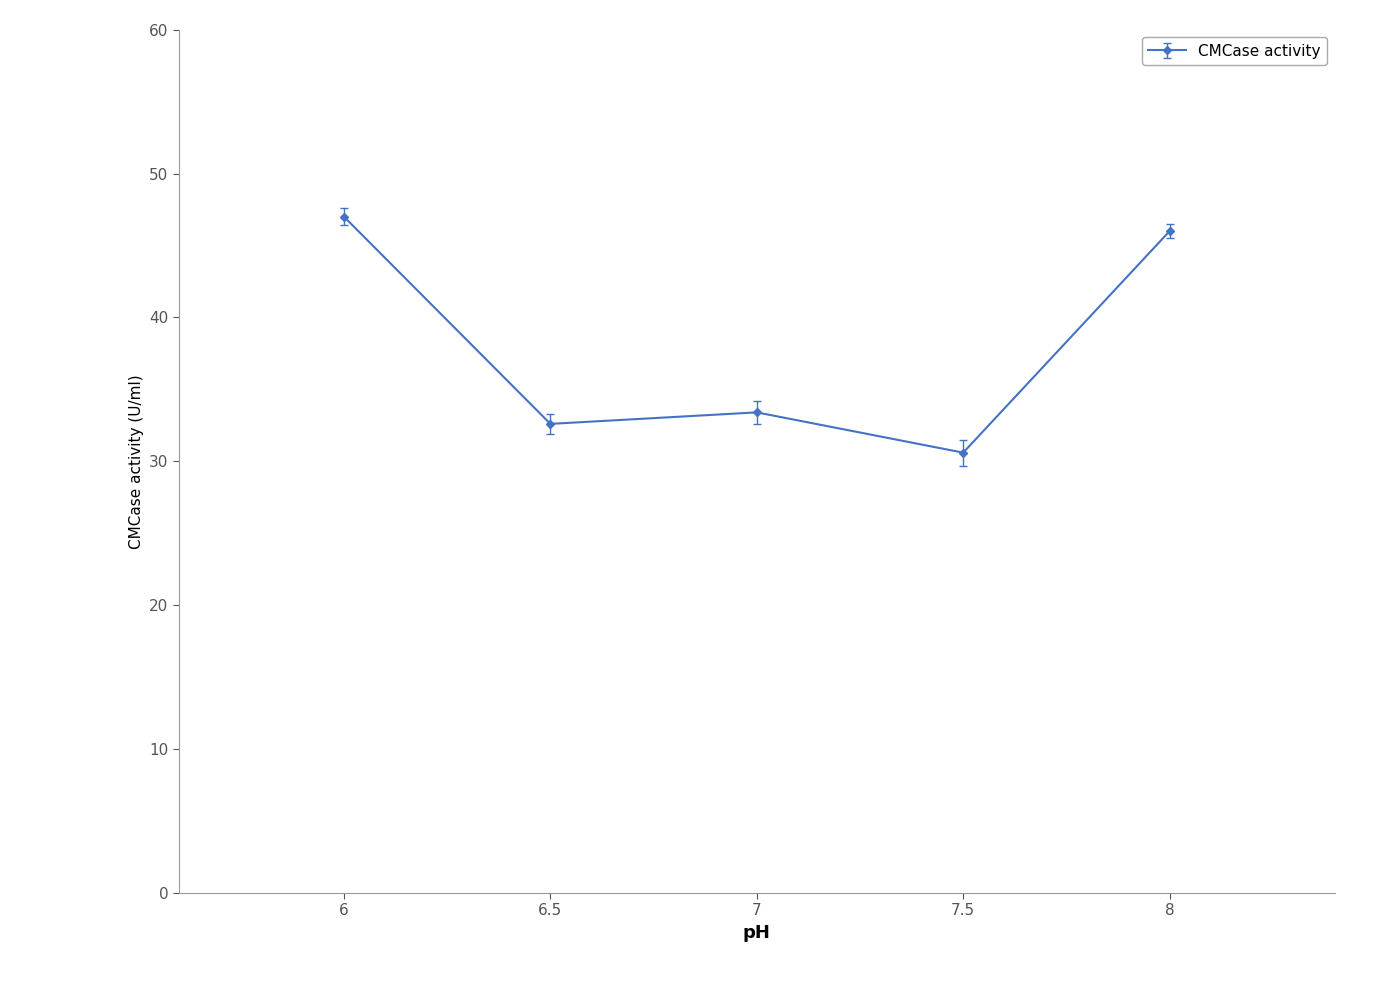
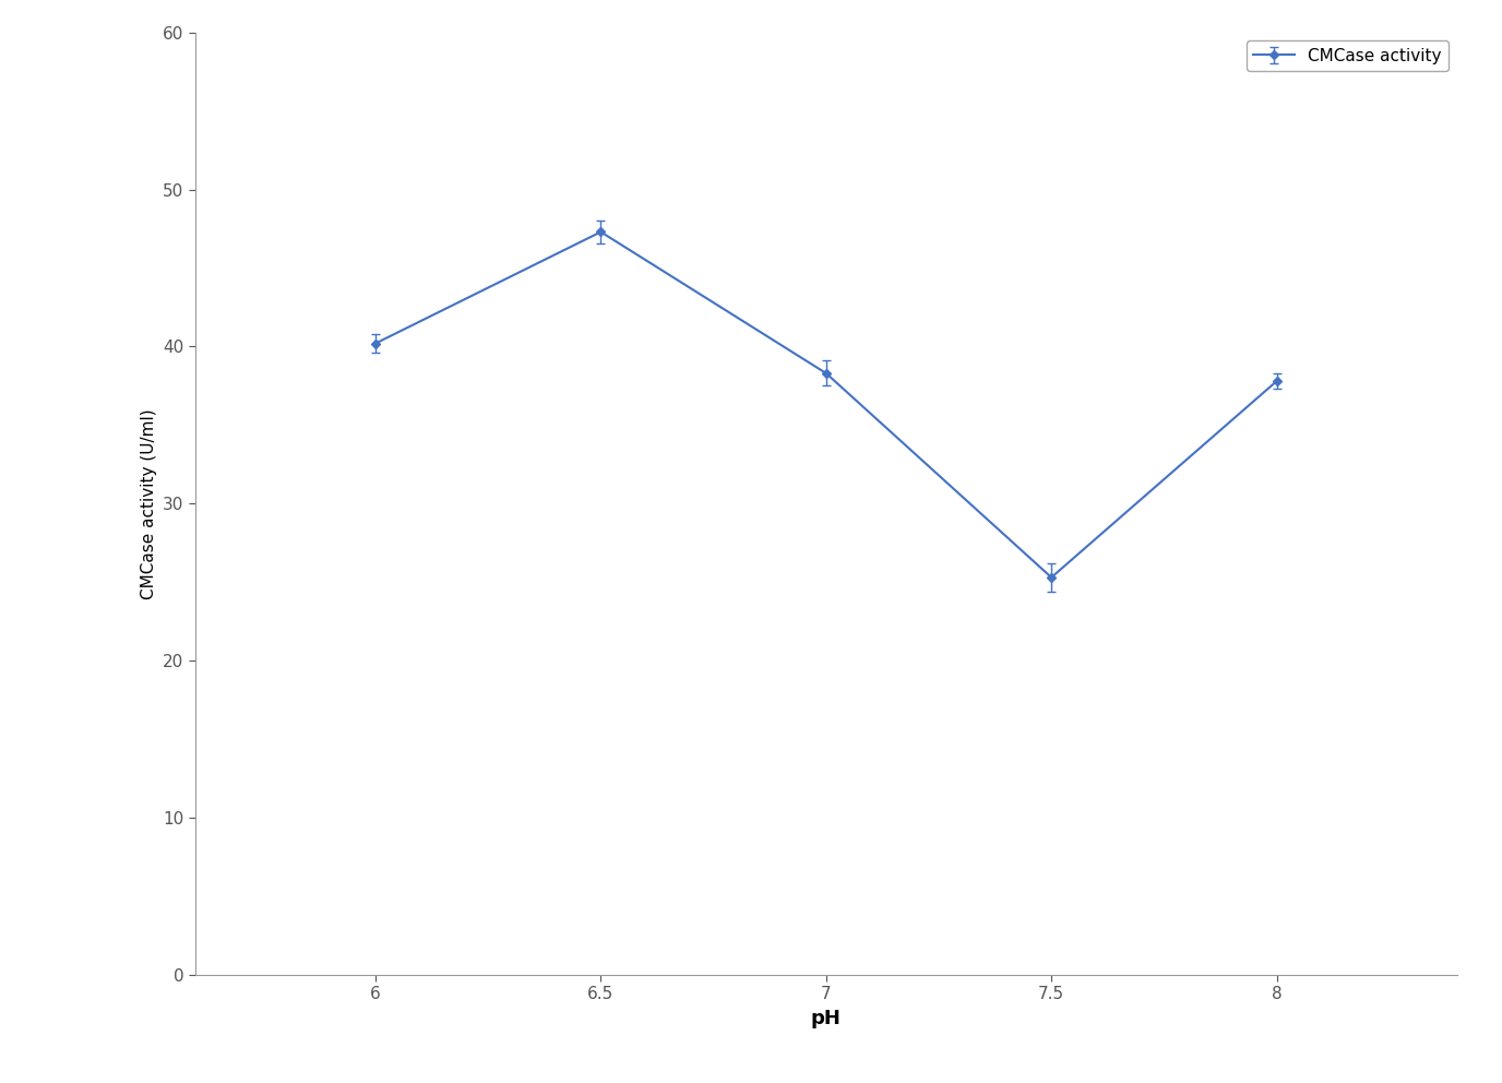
6: 47.0 -> 40.2
6.5: 32.6 -> 47.3
7: 33.4 -> 38.3
7.5: 30.6 -> 25.3
8: 46.0 -> 37.8
